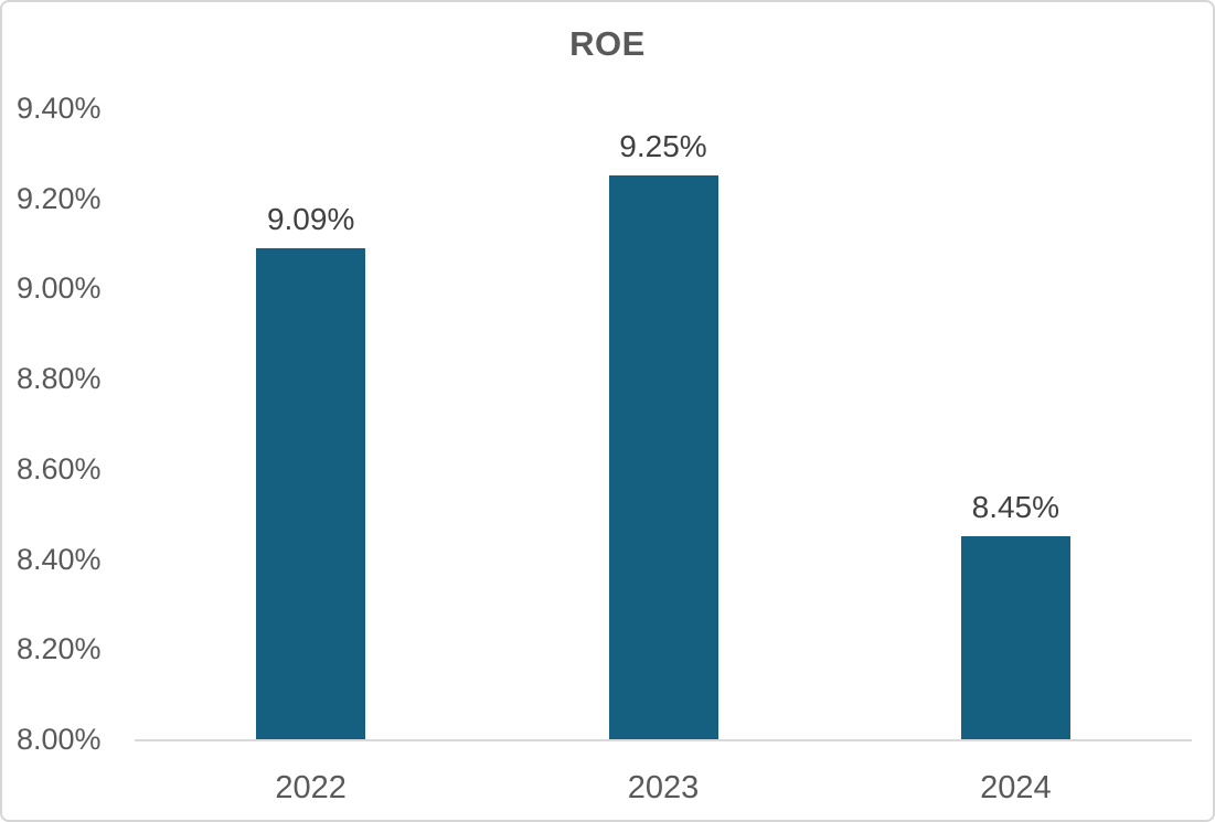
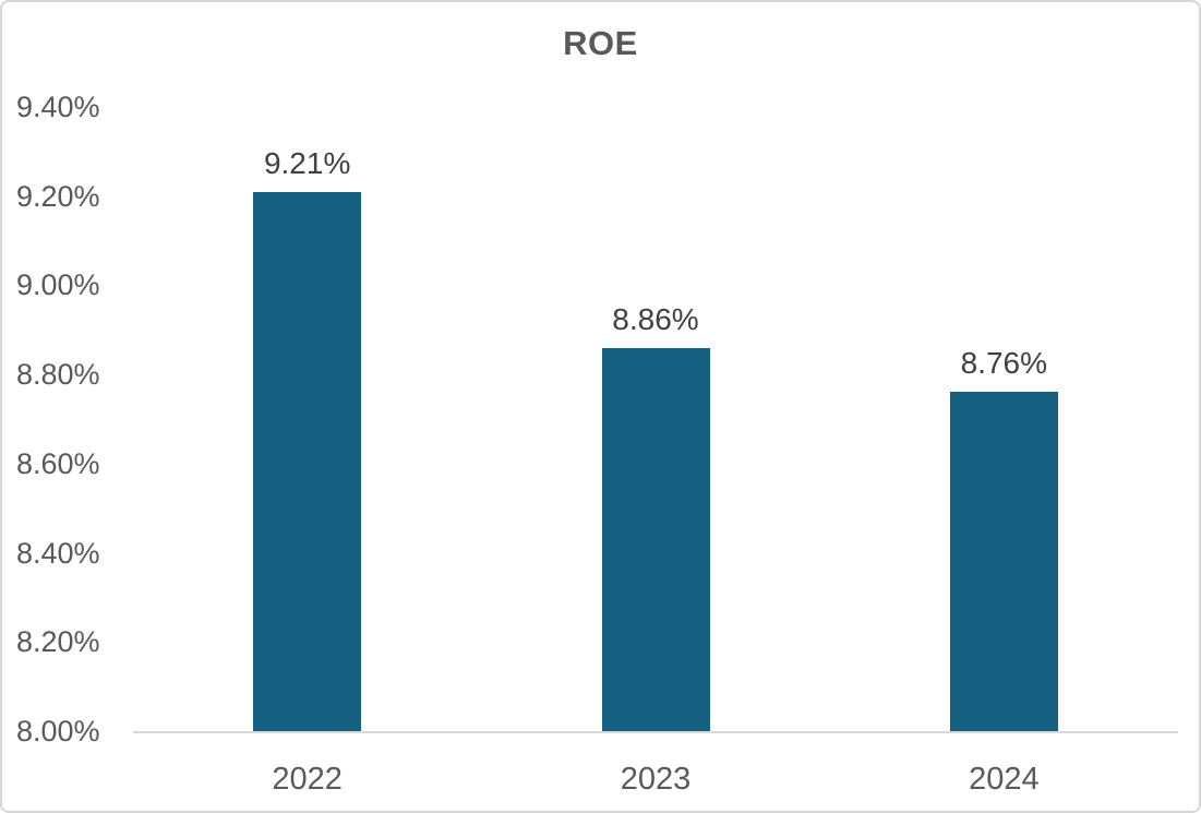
2022: 9.09% -> 9.21%
2023: 9.25% -> 8.86%
2024: 8.45% -> 8.76%
